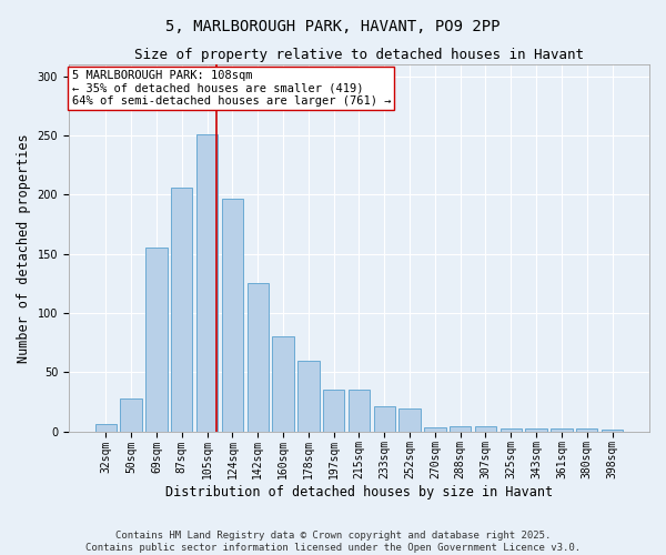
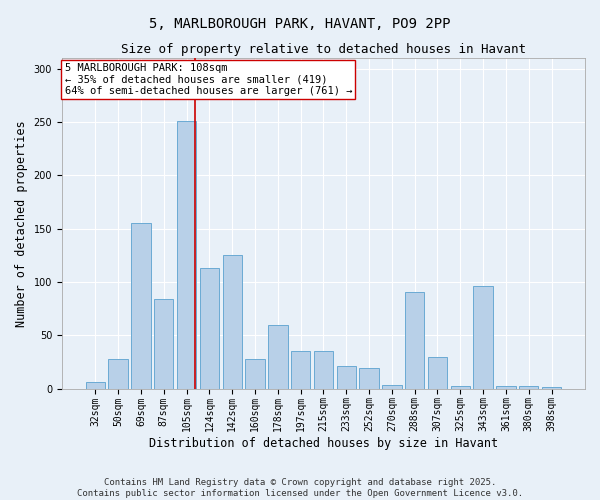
87sqm: 206 -> 84
124sqm: 197 -> 113
160sqm: 80 -> 28
288sqm: 4 -> 91
307sqm: 4 -> 30
343sqm: 2 -> 96
